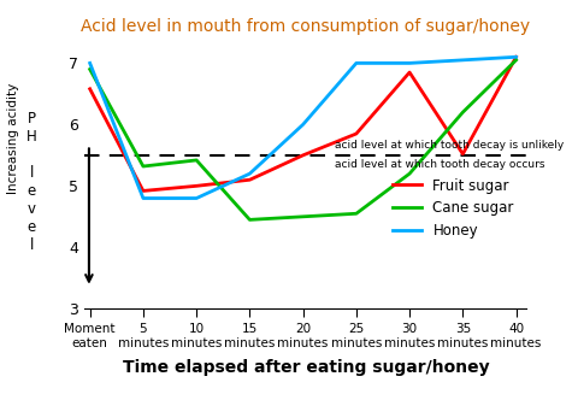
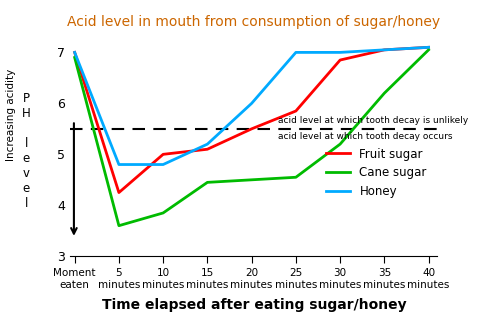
Fruit sugar/Moment eaten: 6.58 -> 7.00
Fruit sugar/5 minutes: 4.92 -> 4.25
Cane sugar/5 minutes: 5.32 -> 3.60
Cane sugar/10 minutes: 5.42 -> 3.85
Fruit sugar/35 minutes: 5.52 -> 7.05
